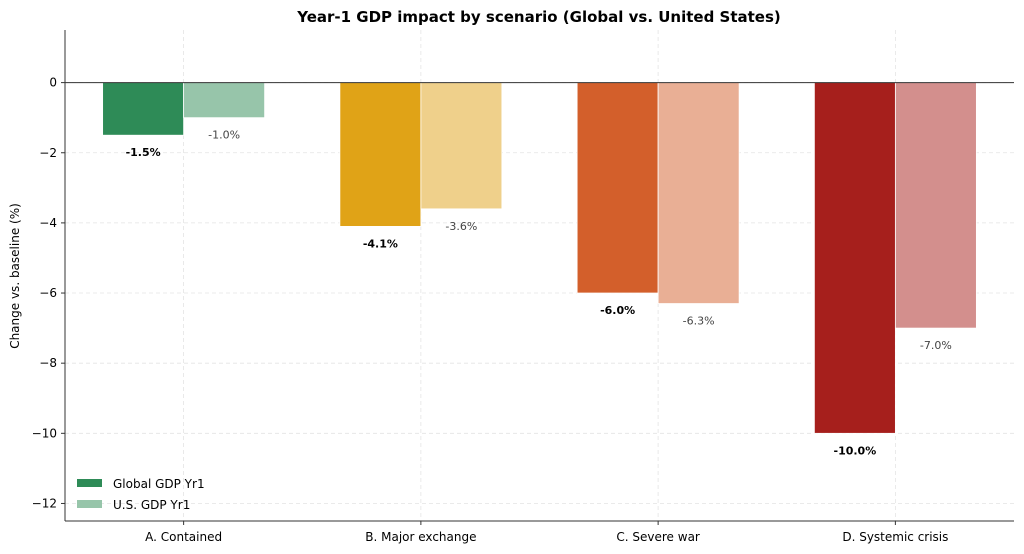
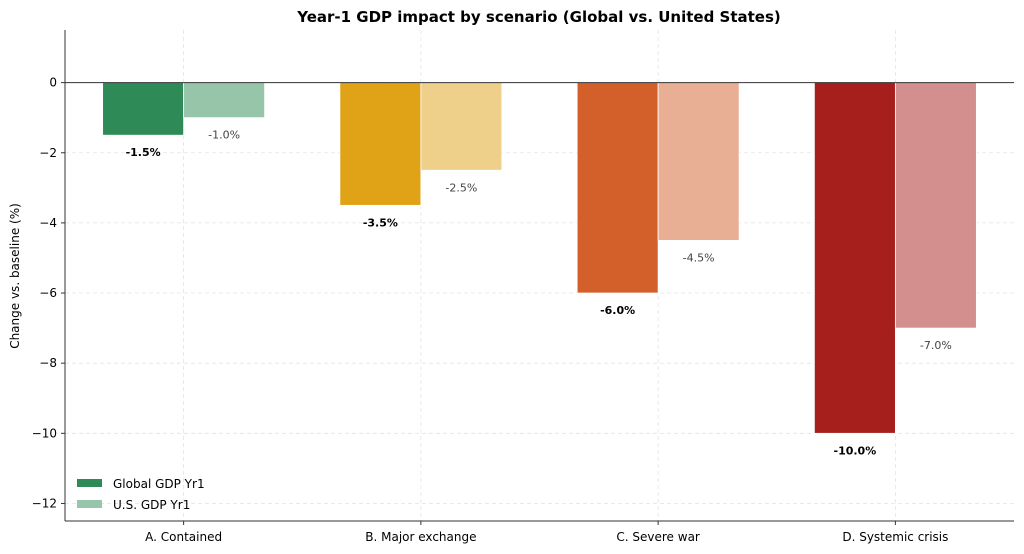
Global GDP Yr1/B. Major exchange: -4.1% -> -3.5%
U.S. GDP Yr1/B. Major exchange: -3.6% -> -2.5%
U.S. GDP Yr1/C. Severe war: -6.3% -> -4.5%
